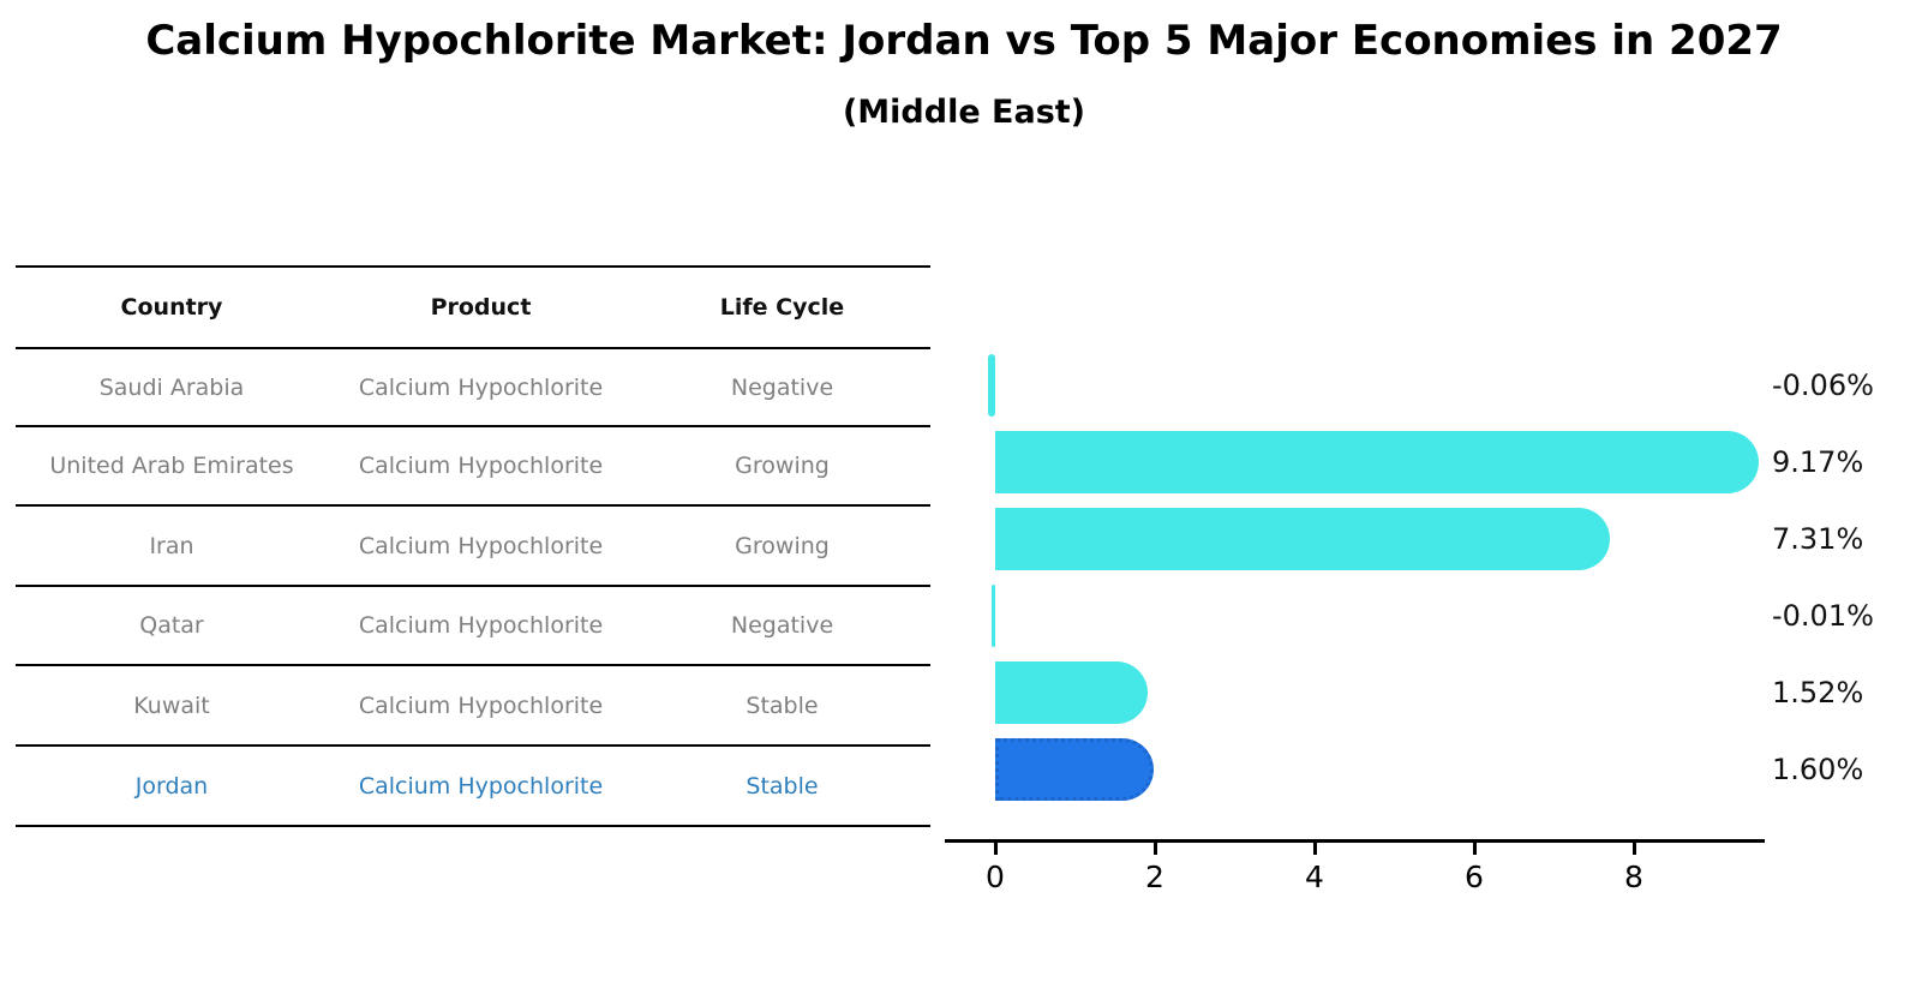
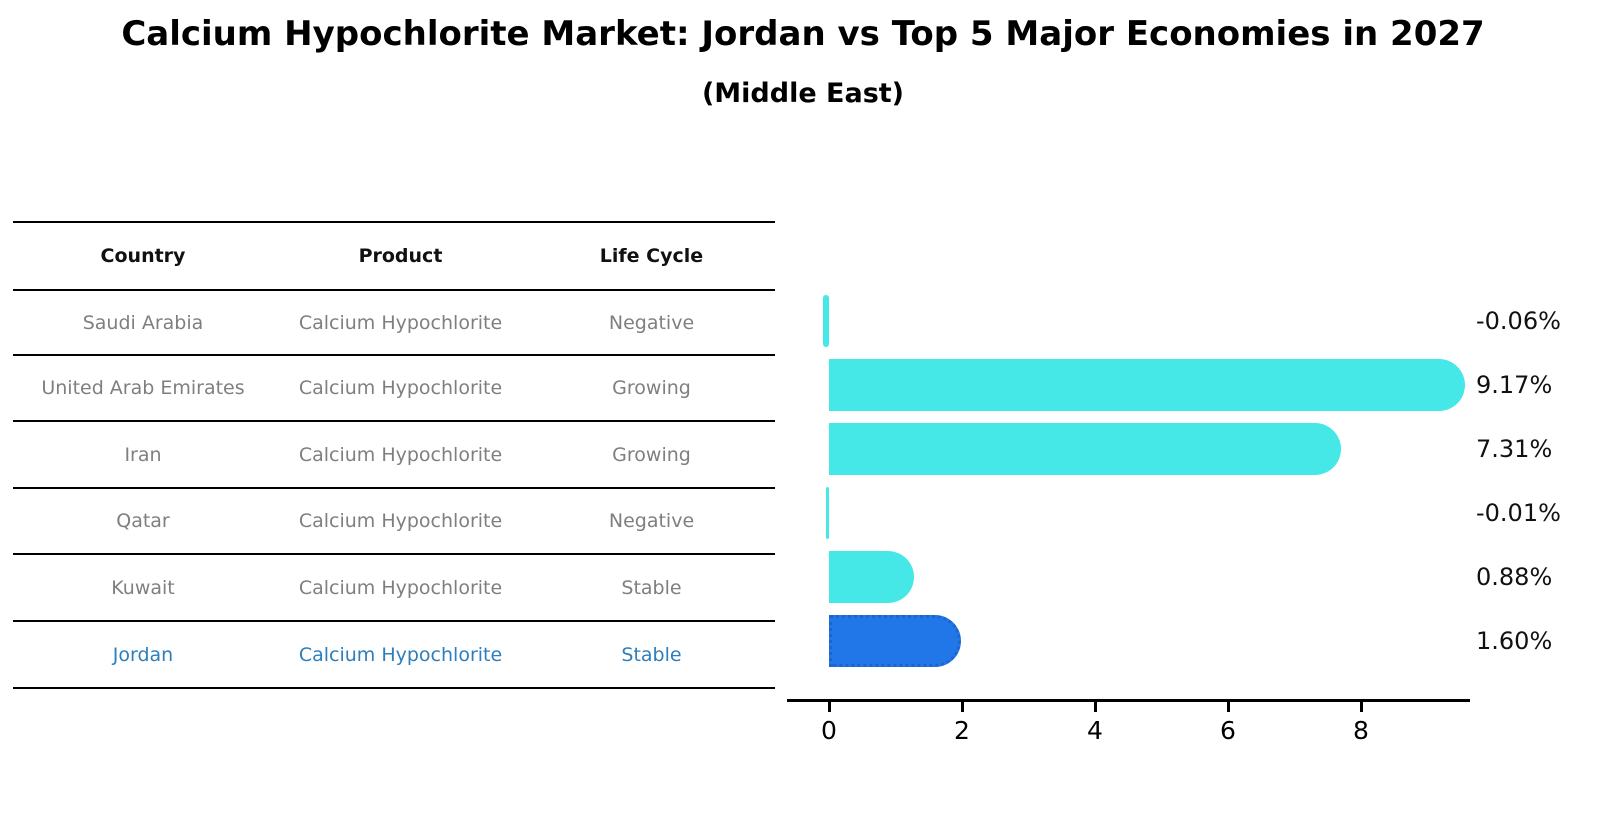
Kuwait: 1.52% -> 0.88%
